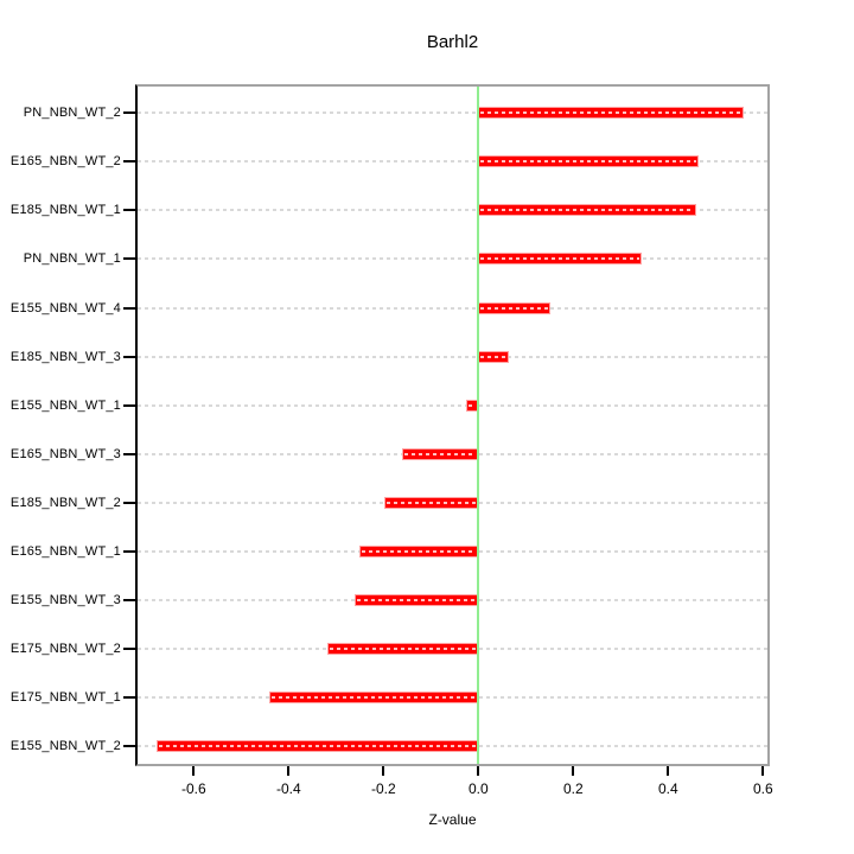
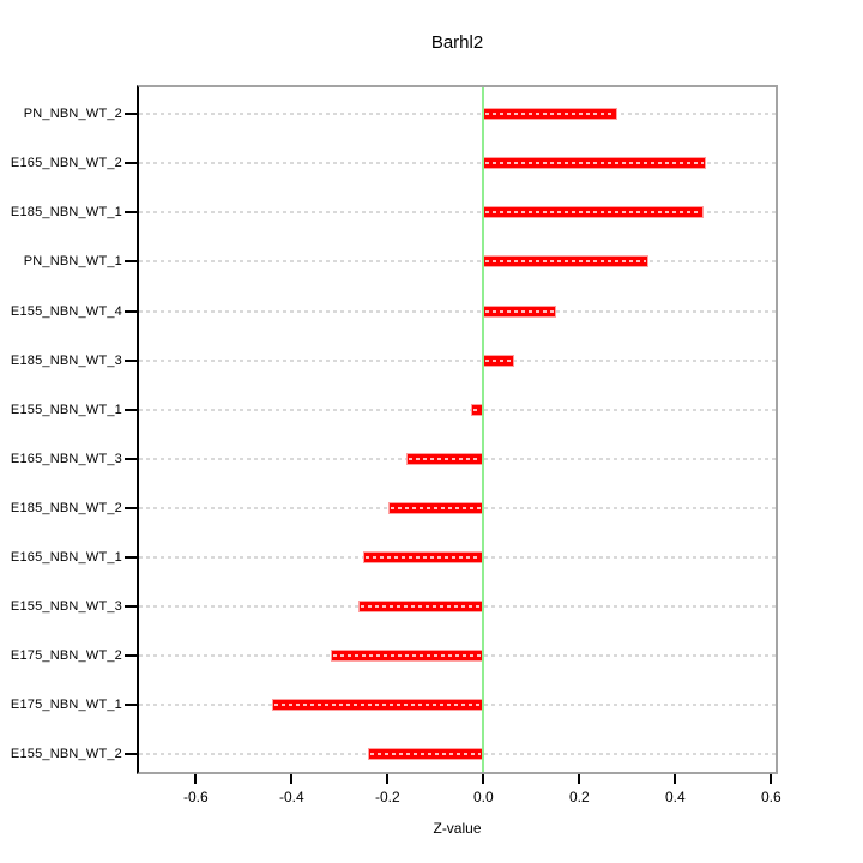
PN_NBN_WT_2: 0.56 -> 0.28
E155_NBN_WT_2: -0.68 -> -0.24
